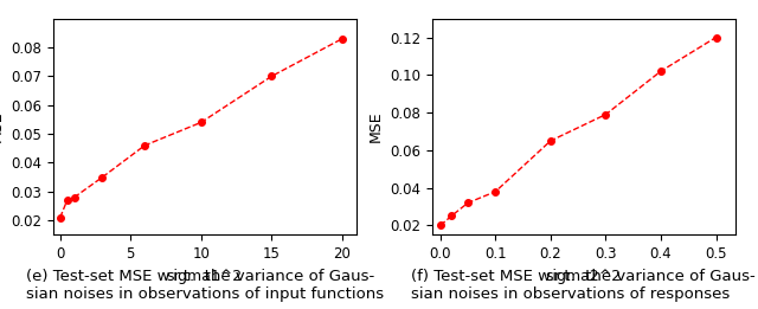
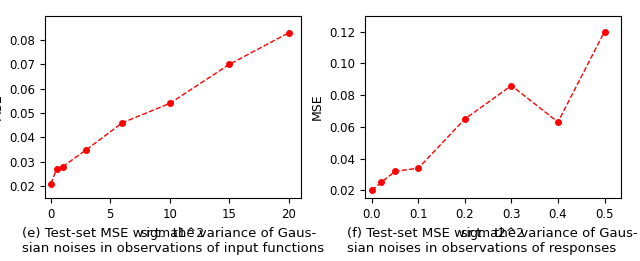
0.1: 0.038 -> 0.034
0.3: 0.079 -> 0.086
0.4: 0.102 -> 0.063
